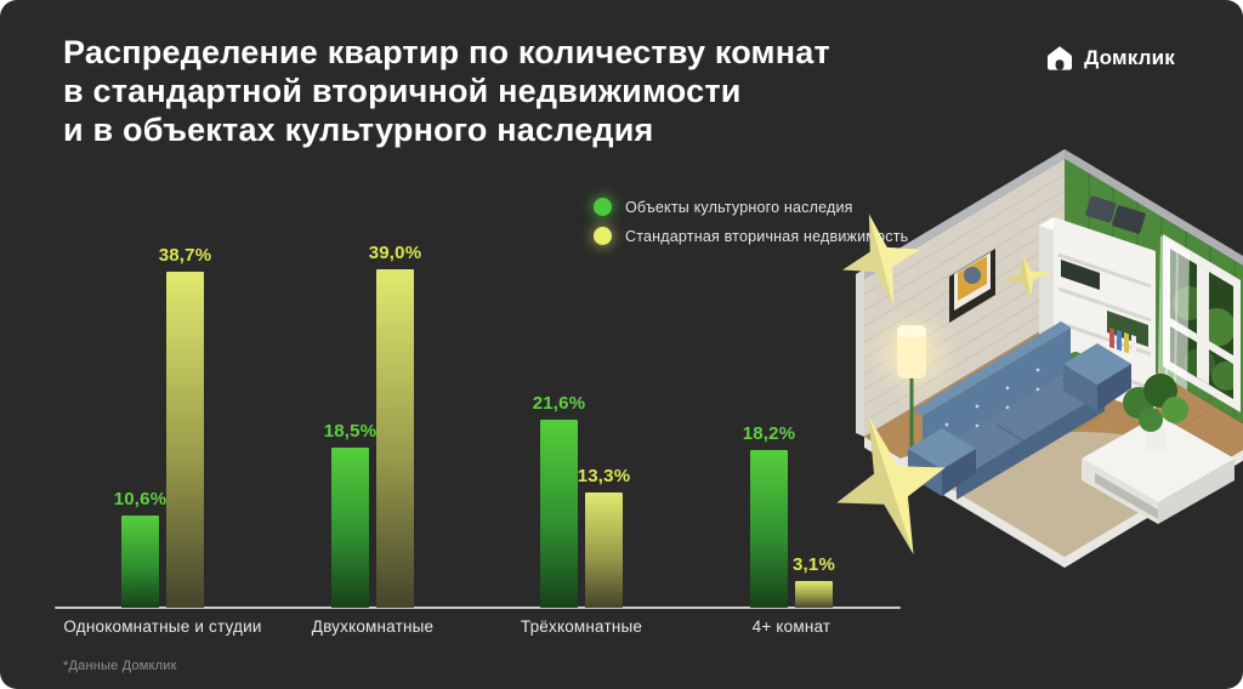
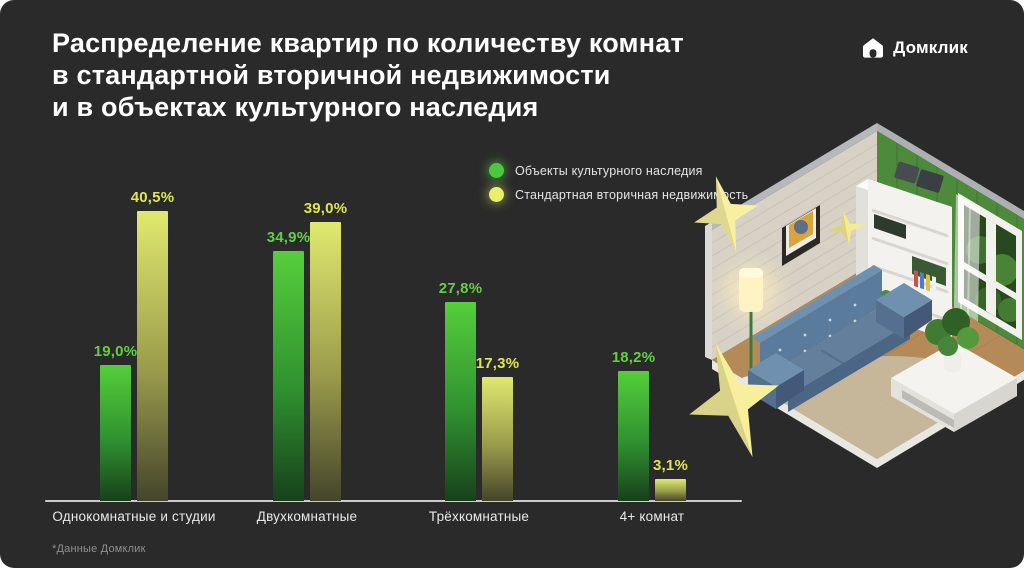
Объекты культурного наследия/Однокомнатные и студии: 10,6% -> 19,0%
Стандартная вторичная недвижимость/Однокомнатные и студии: 38,7% -> 40,5%
Объекты культурного наследия/Двухкомнатные: 18,5% -> 34,9%
Объекты культурного наследия/Трёхкомнатные: 21,6% -> 27,8%
Стандартная вторичная недвижимость/Трёхкомнатные: 13,3% -> 17,3%
